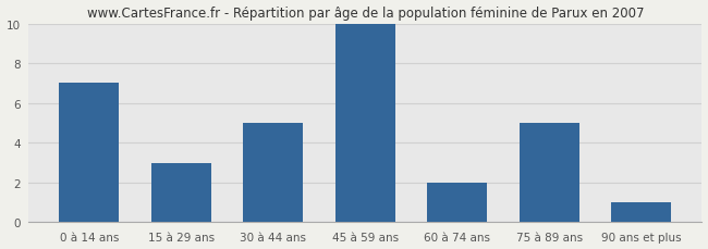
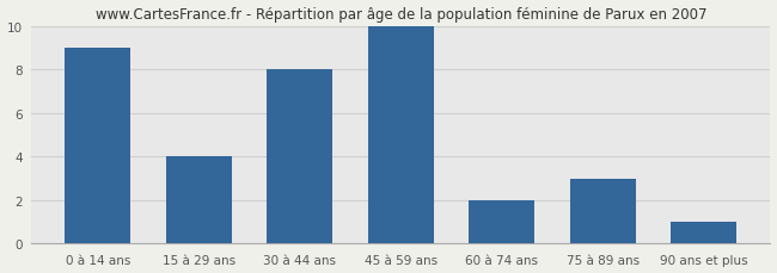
0 à 14 ans: 7 -> 9
15 à 29 ans: 3 -> 4
30 à 44 ans: 5 -> 8
75 à 89 ans: 5 -> 3
